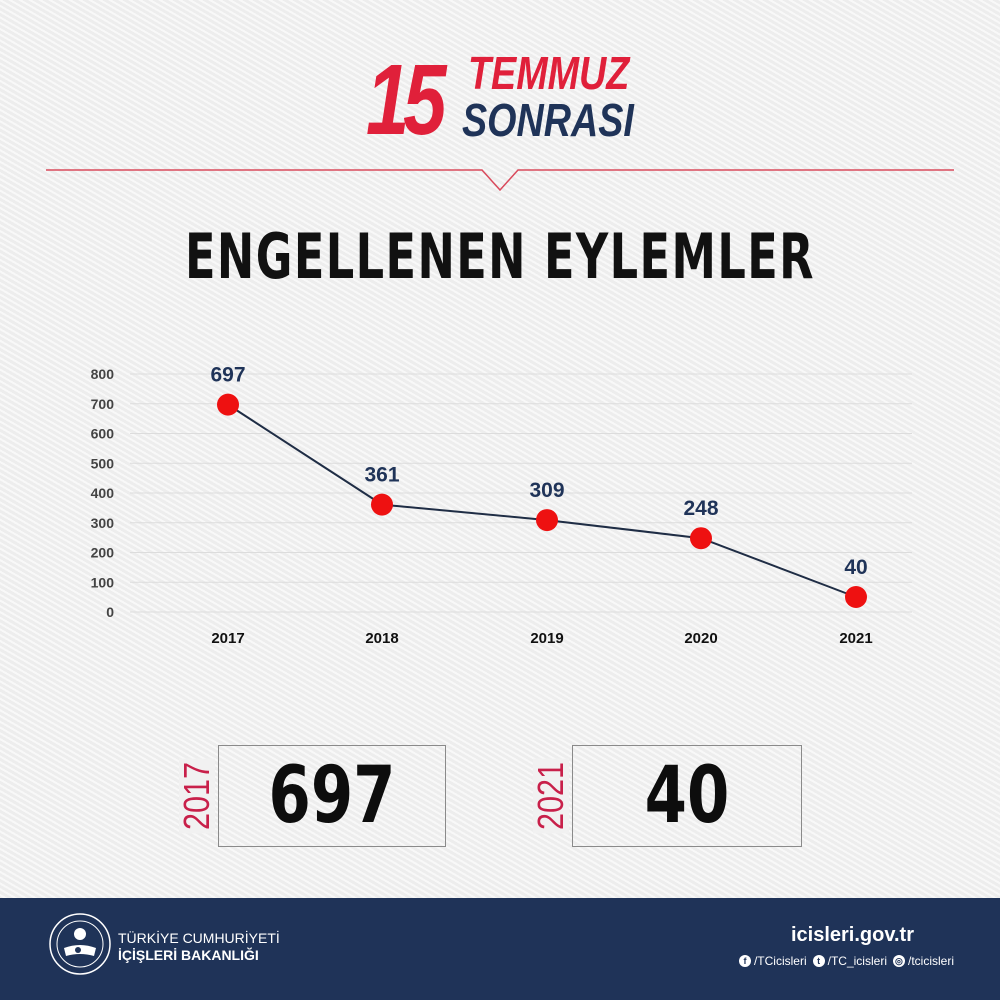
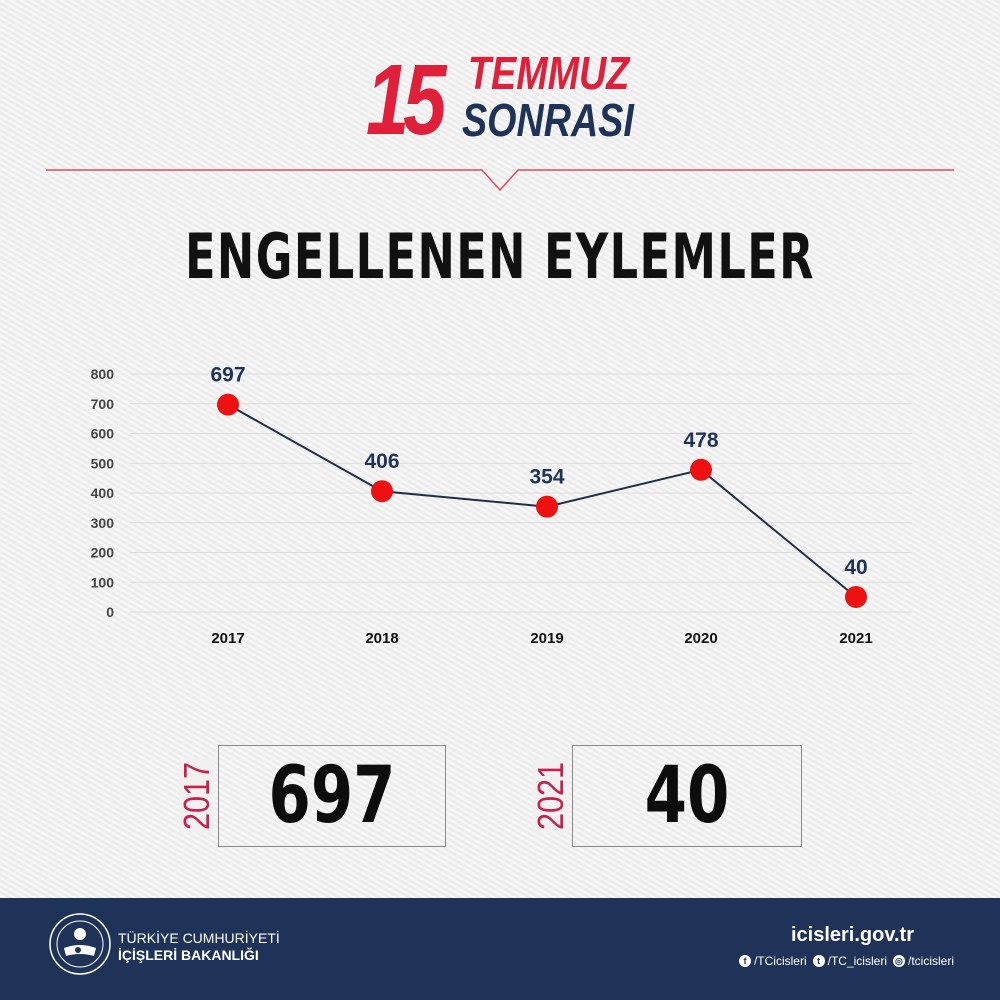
2018: 361 -> 406
2019: 309 -> 354
2020: 248 -> 478
